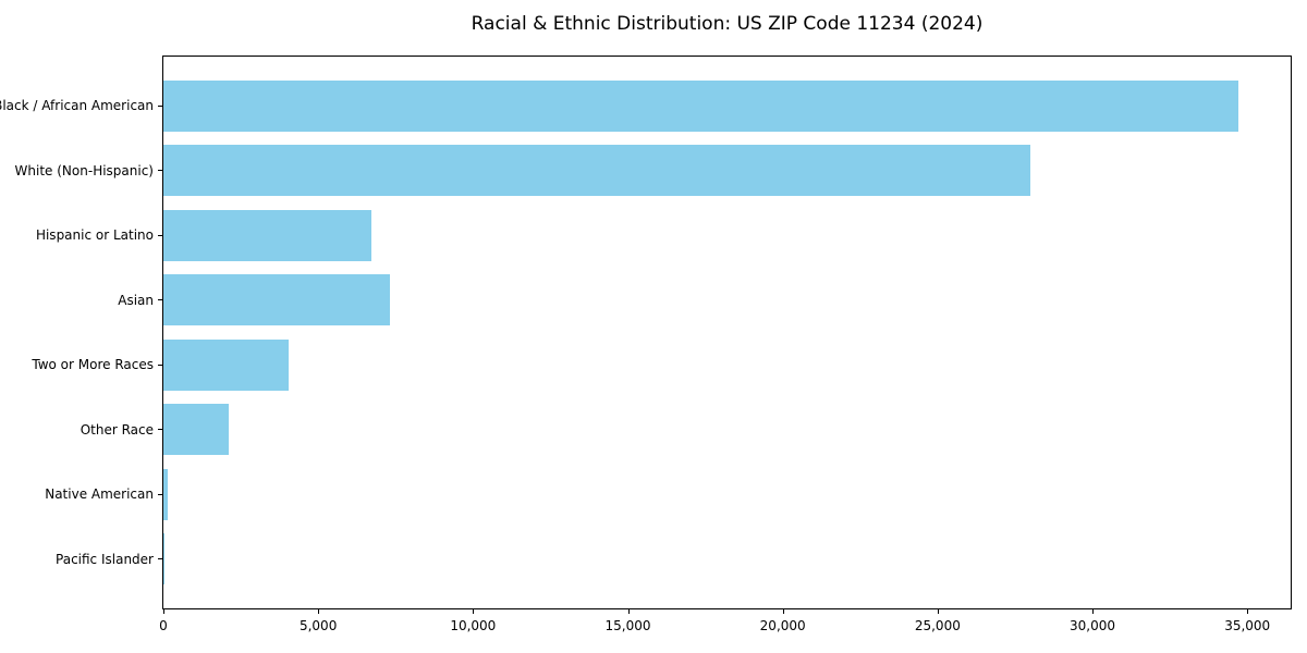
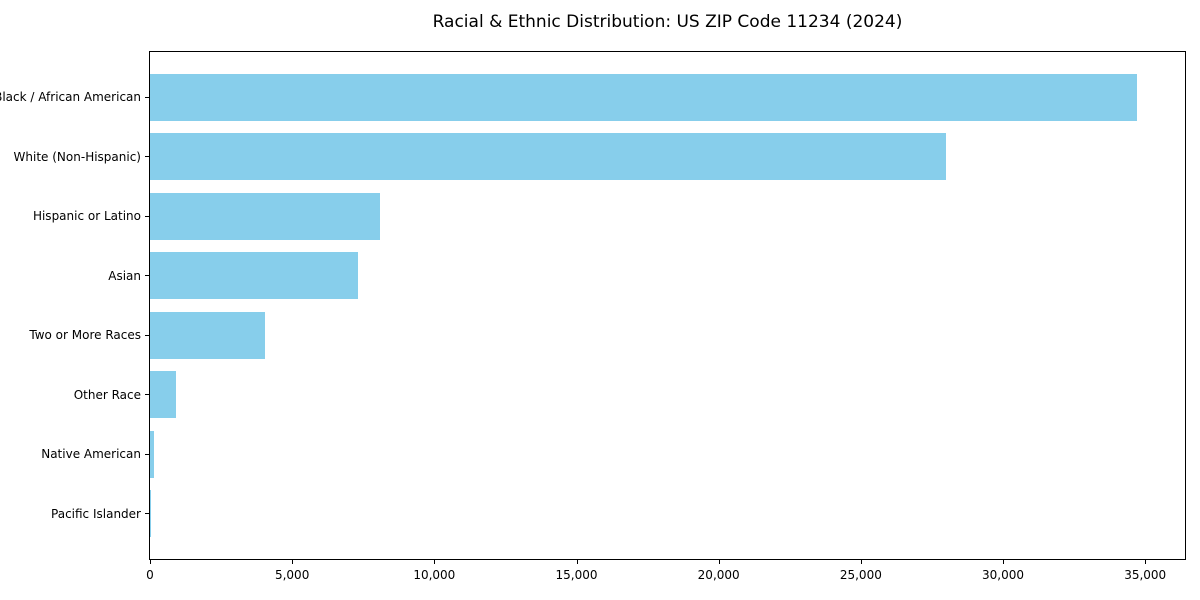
Hispanic or Latino: 6700 -> 8100
Other Race: 2100 -> 900
